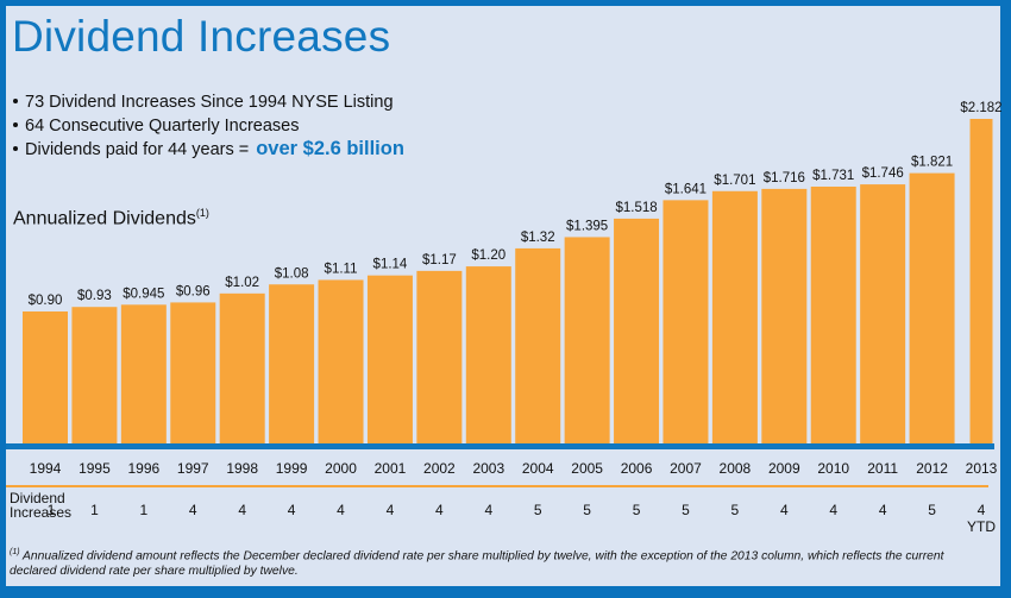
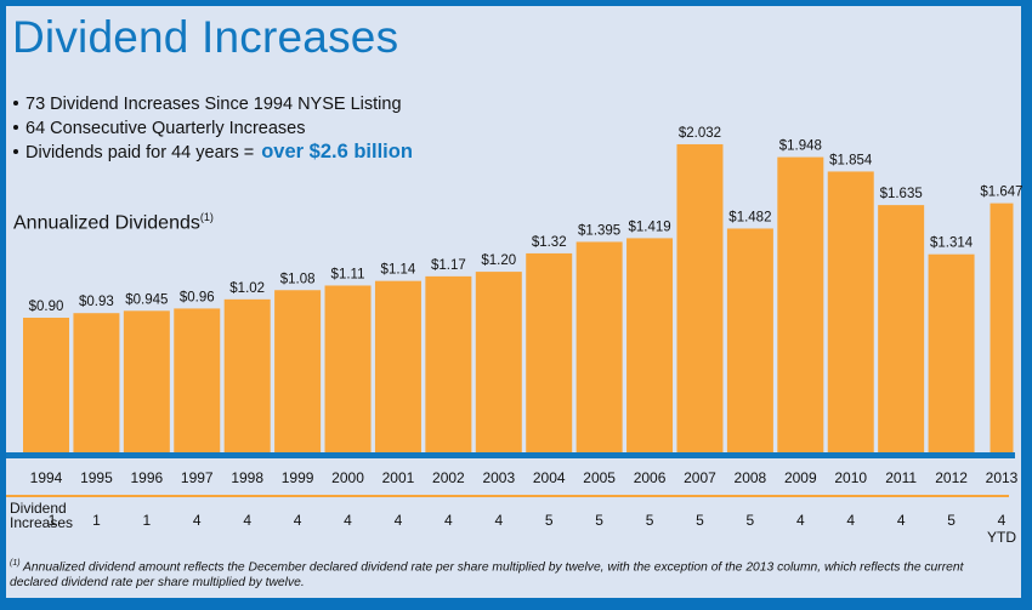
2006: $1.518 -> $1.419
2007: $1.641 -> $2.032
2008: $1.701 -> $1.482
2009: $1.716 -> $1.948
2010: $1.731 -> $1.854
2011: $1.746 -> $1.635
2012: $1.821 -> $1.314
2013: $2.182 -> $1.647
